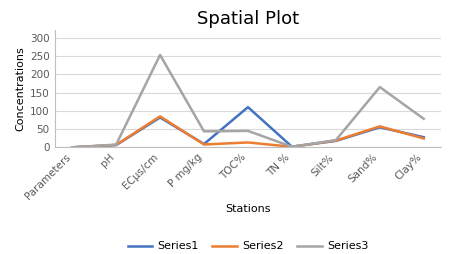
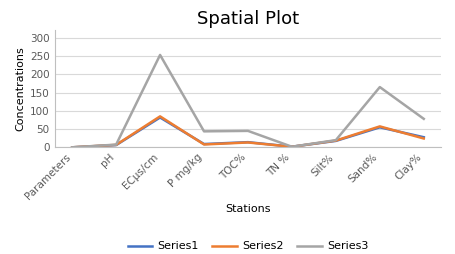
Series1/TOC%: 110 -> 14
